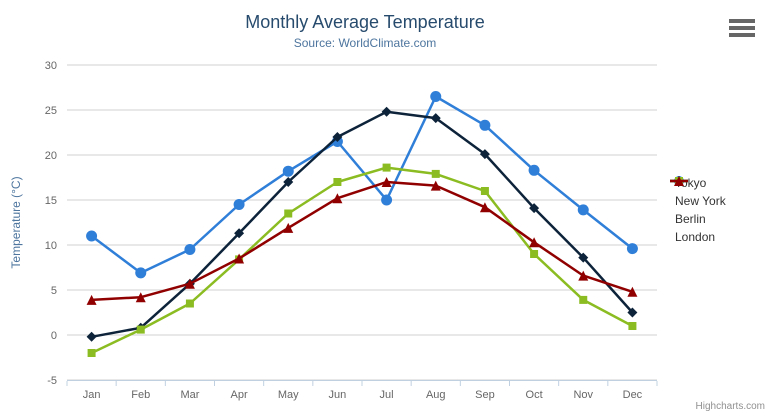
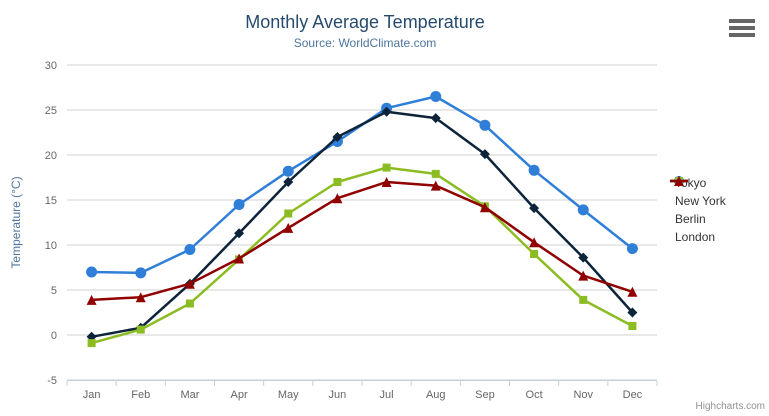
Tokyo/Jan: 11 -> 7
Berlin/Jan: -2 -> -1
Tokyo/Jul: 15 -> 25
Berlin/Sep: 16 -> 14
